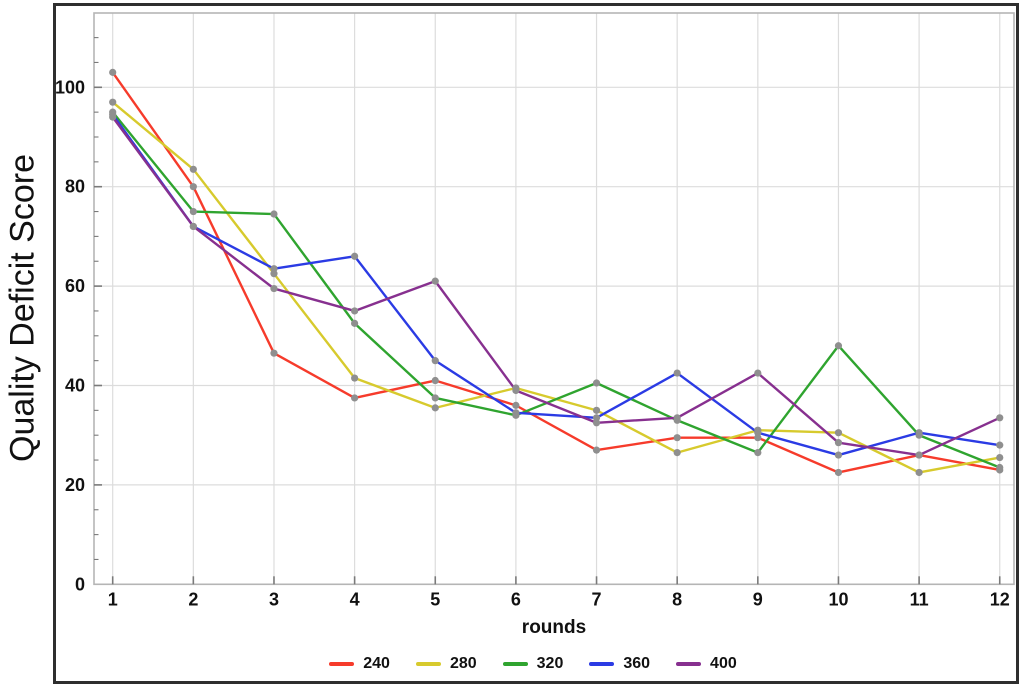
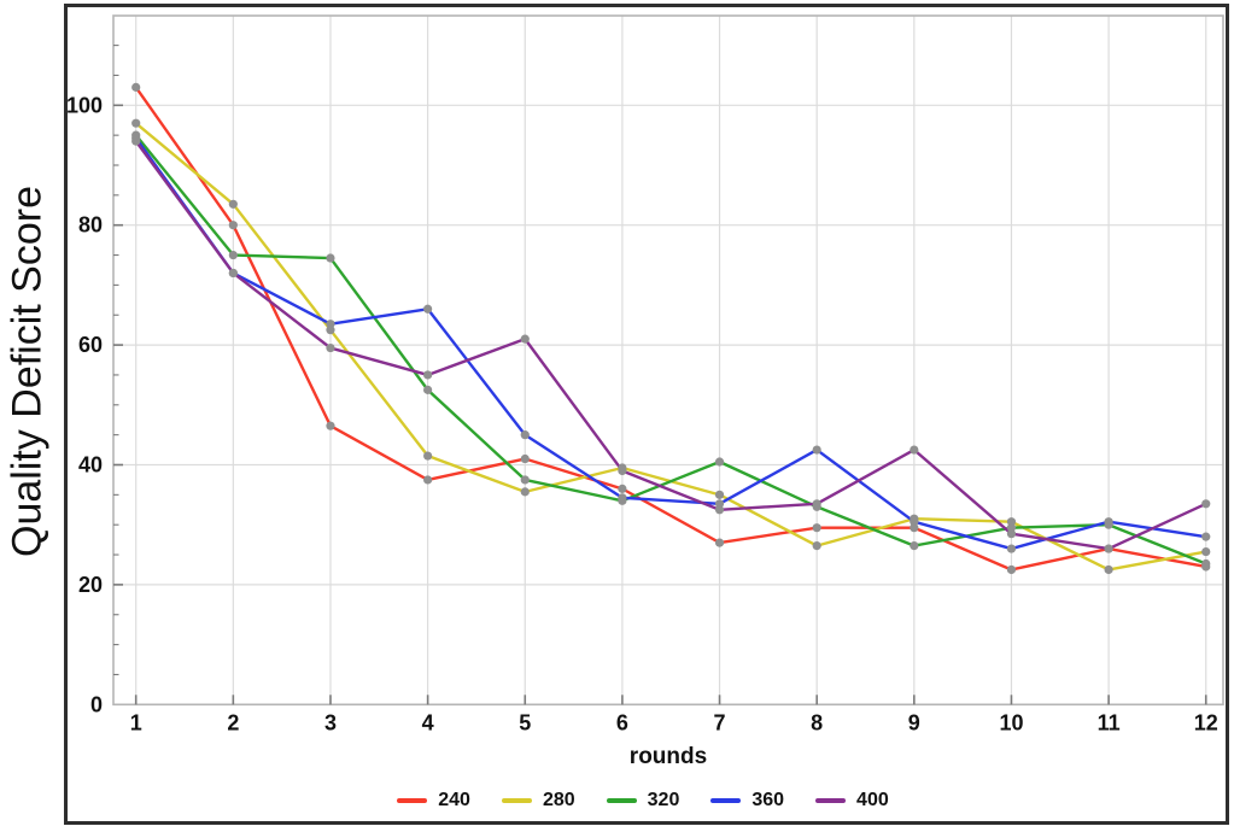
320/10: 48 -> 30
